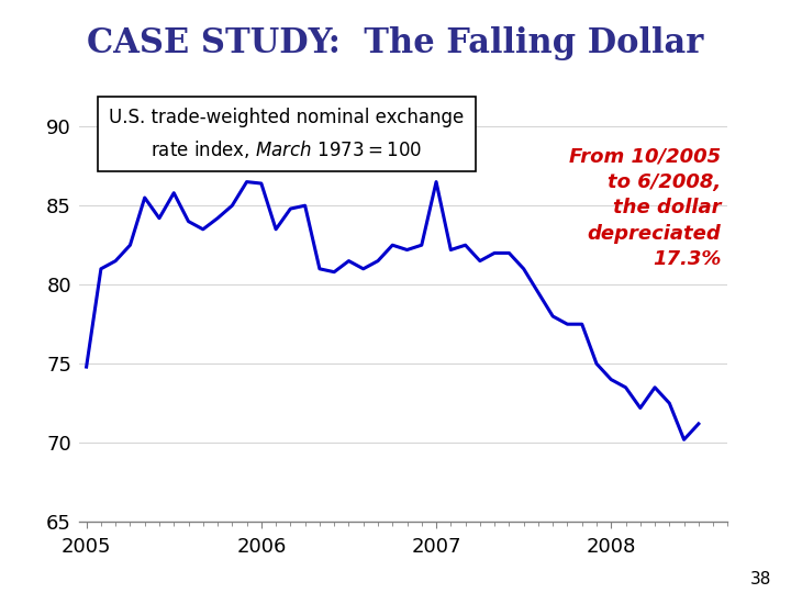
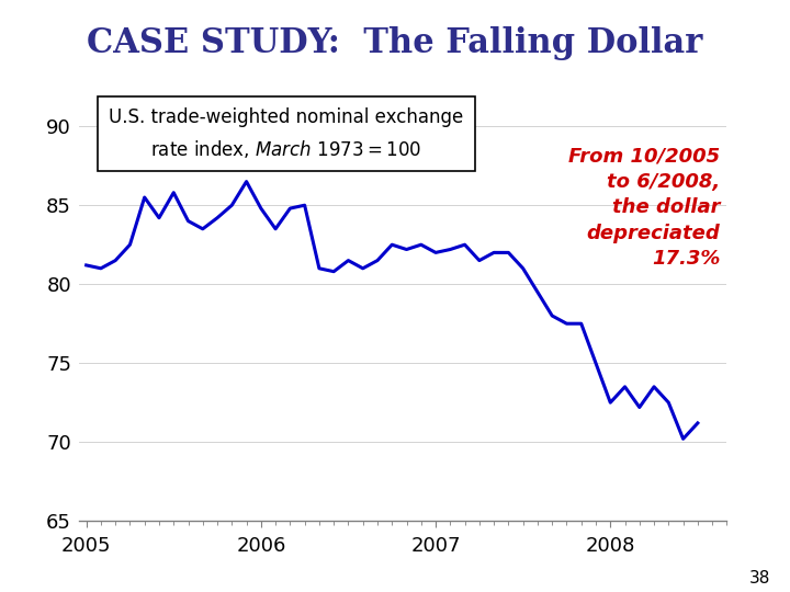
2005: 74.8 -> 81.2
2006: 86.4 -> 84.8
2007: 86.5 -> 82.0
2008: 74.0 -> 72.5
